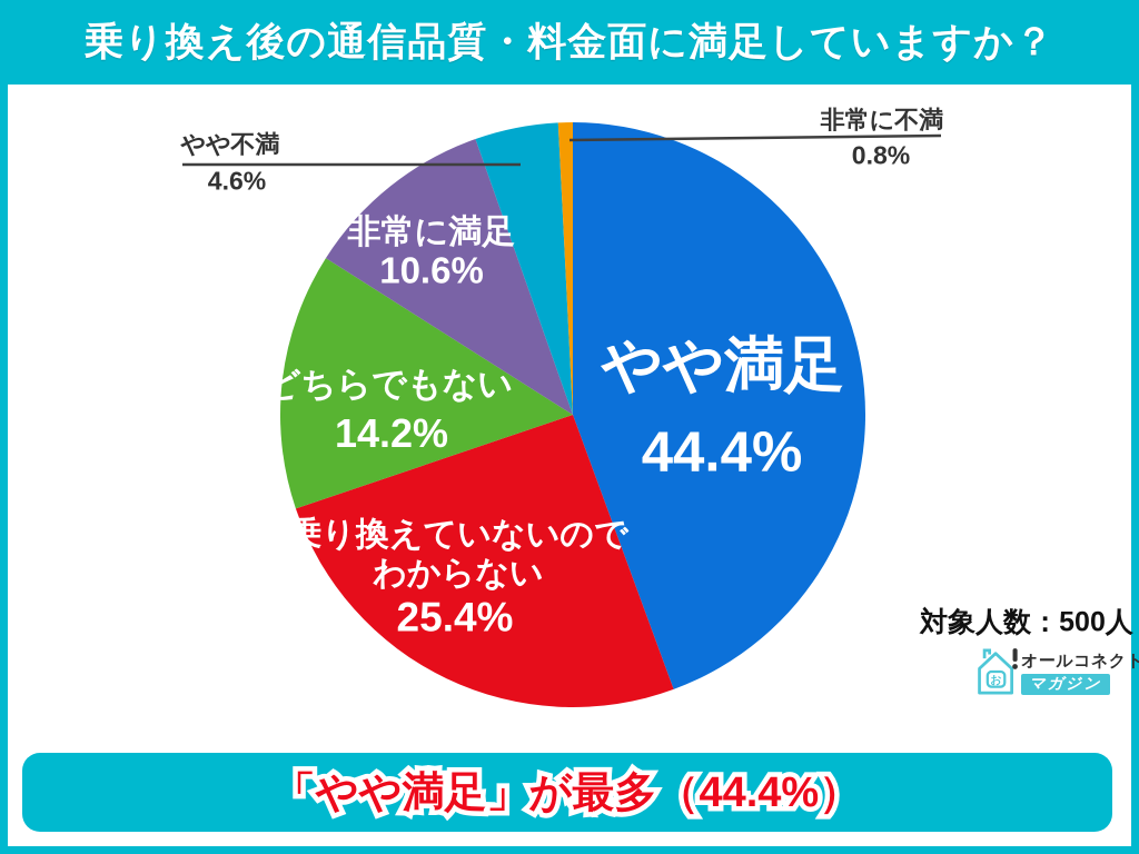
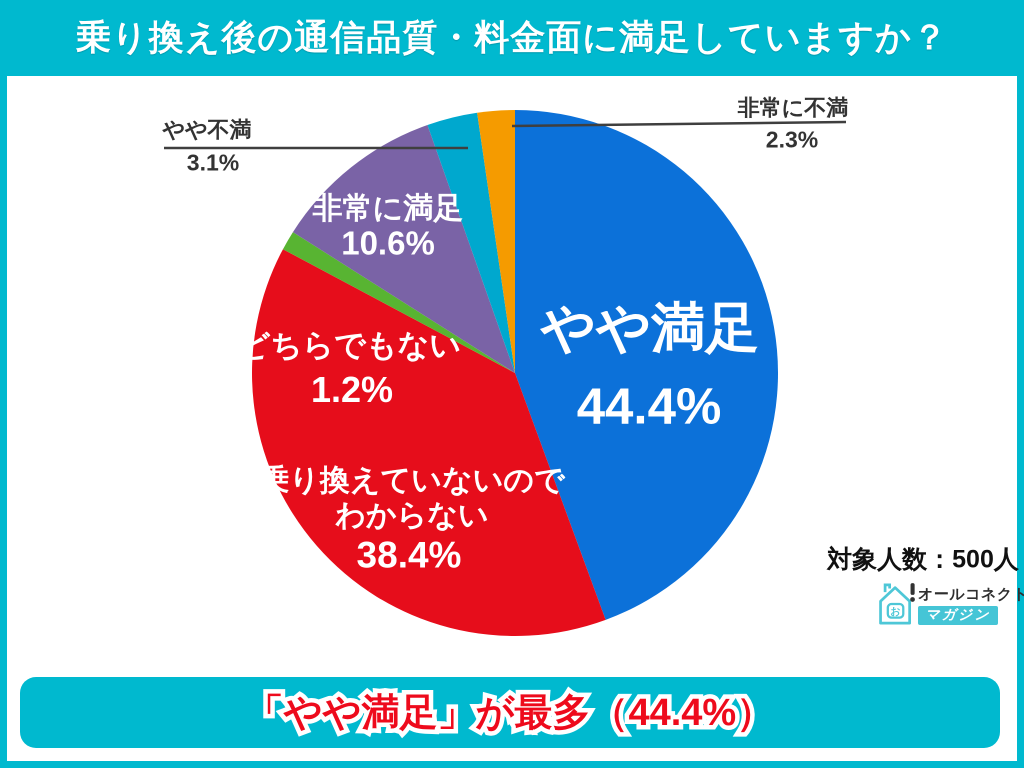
乗り換えていないのでわからない: 25.4% -> 38.4%
どちらでもない: 14.2% -> 1.2%
やや不満: 4.6% -> 3.1%
非常に不満: 0.8% -> 2.3%
